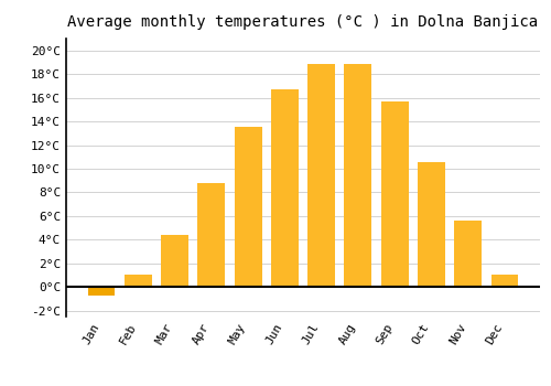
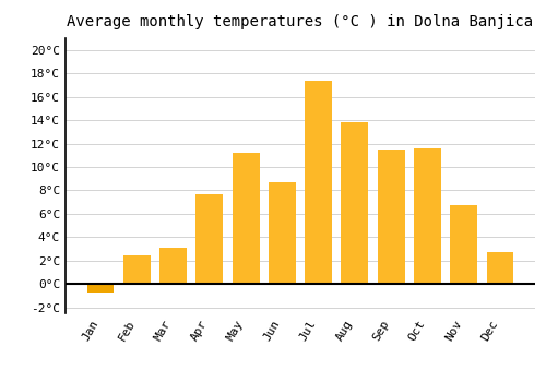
Feb: 1.0°C -> 2.4°C
Mar: 4.4°C -> 3.1°C
Apr: 8.8°C -> 7.7°C
May: 13.5°C -> 11.2°C
Jun: 16.7°C -> 8.7°C
Jul: 18.9°C -> 17.4°C
Aug: 18.9°C -> 13.8°C
Sep: 15.7°C -> 11.5°C
Oct: 10.6°C -> 11.6°C
Nov: 5.6°C -> 6.7°C
Dec: 1.0°C -> 2.7°C
